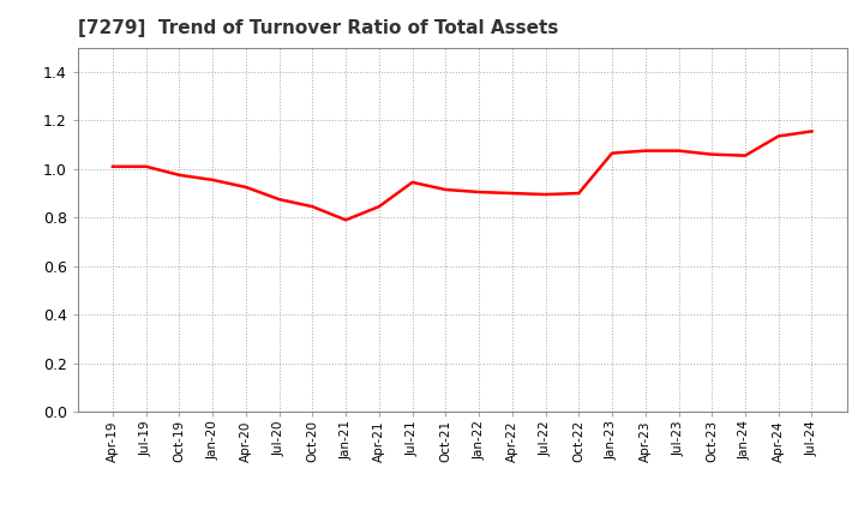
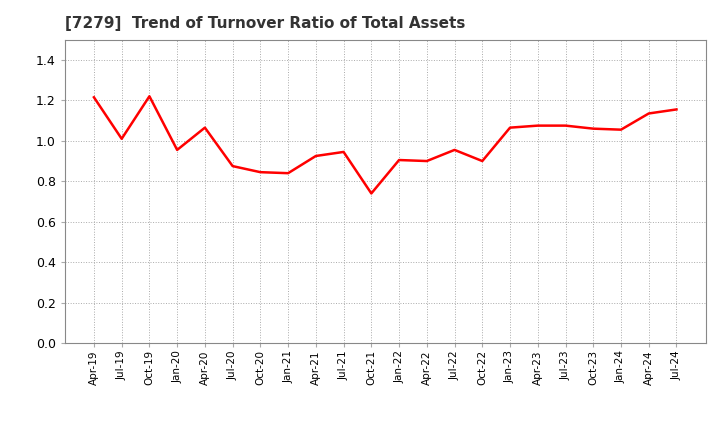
Apr-19: 1.010 -> 1.215
Oct-19: 0.975 -> 1.220
Apr-20: 0.925 -> 1.065
Jan-21: 0.790 -> 0.840
Apr-21: 0.845 -> 0.925
Oct-21: 0.915 -> 0.740
Jul-22: 0.895 -> 0.955
